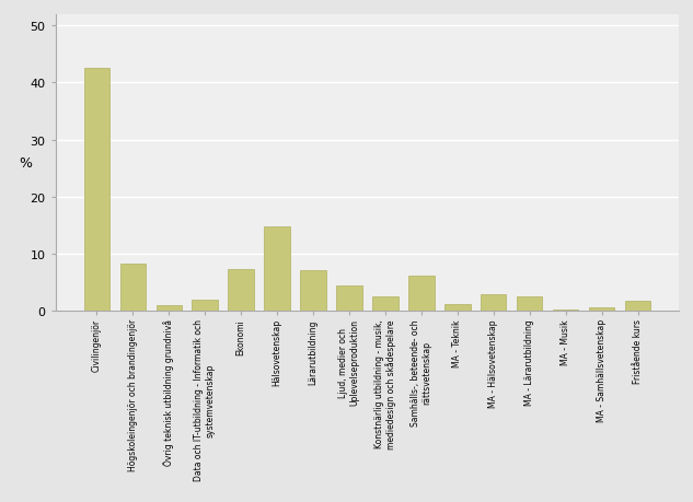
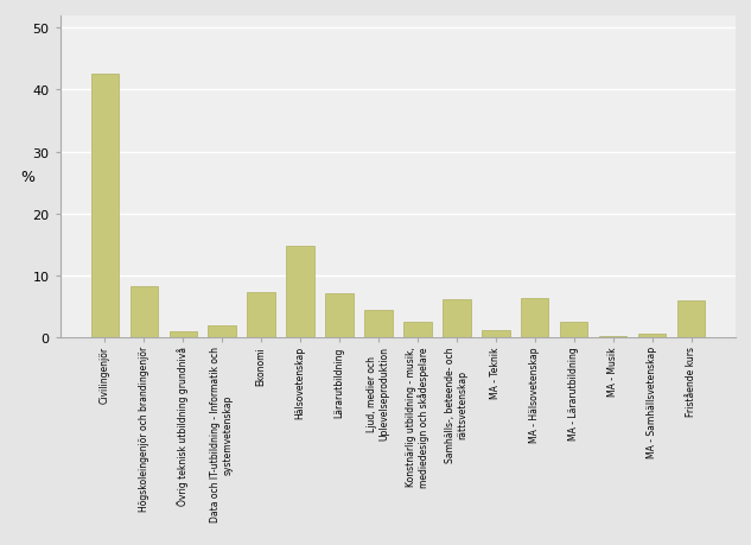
MA - Hälsovetenskap: 3.0 -> 6.4
Fristående kurs: 1.7 -> 6.0
